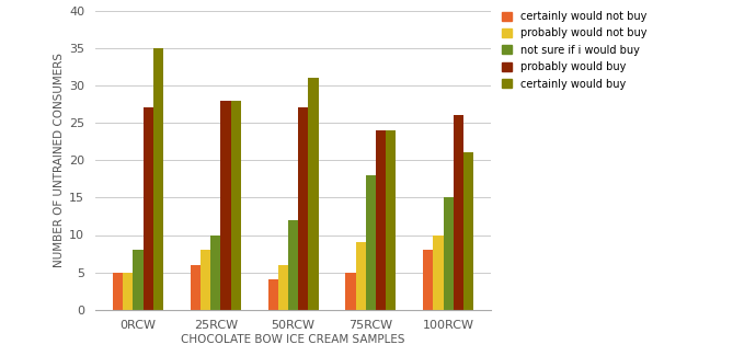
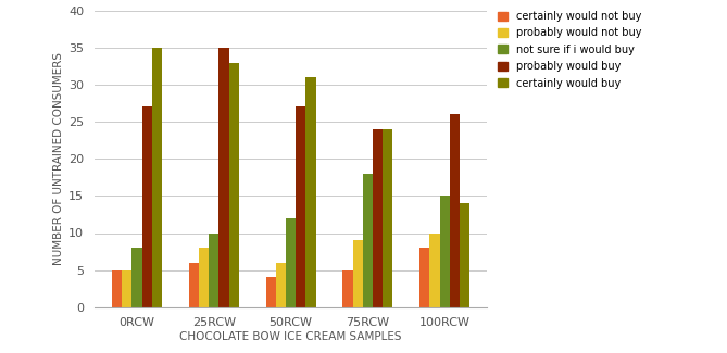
probably would buy/25RCW: 28 -> 35
certainly would buy/25RCW: 28 -> 33
certainly would buy/100RCW: 21 -> 14
